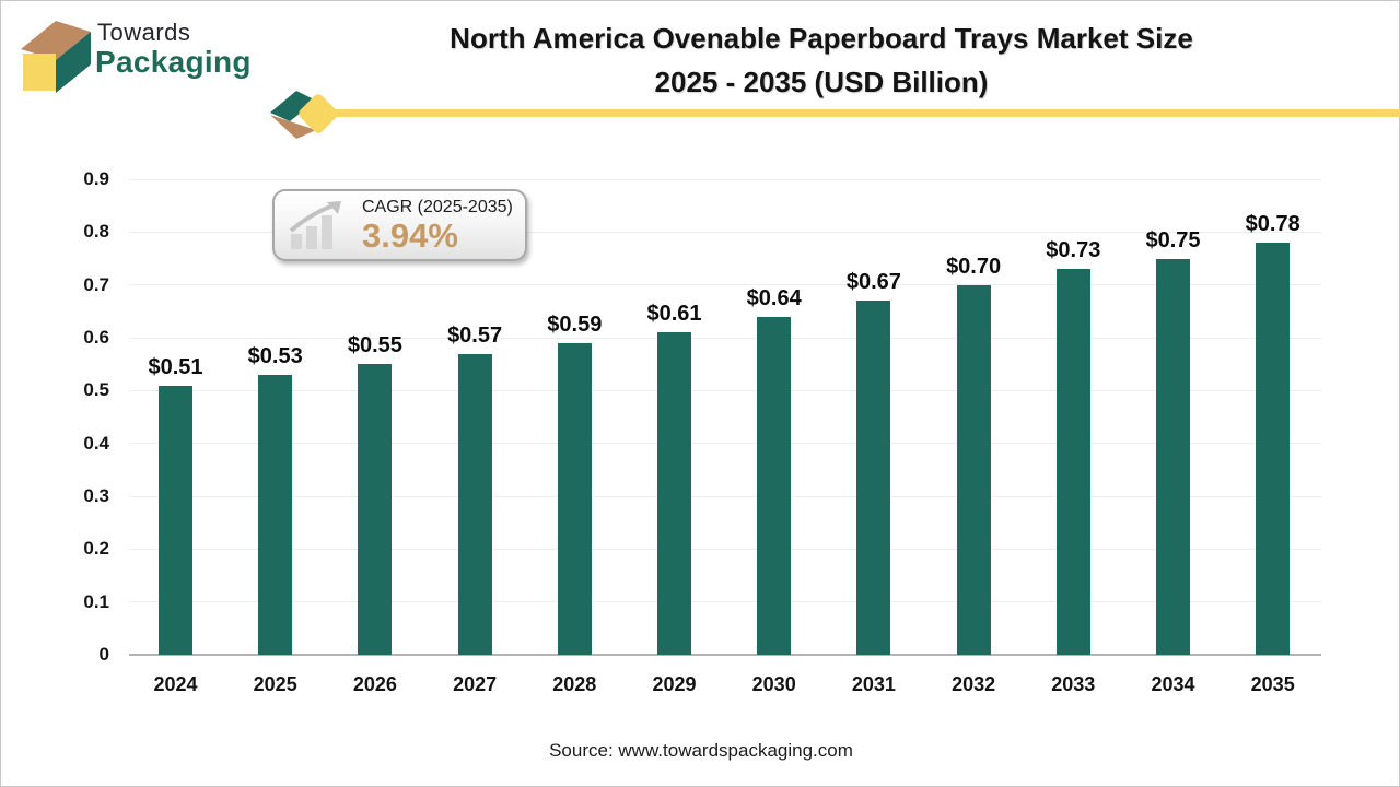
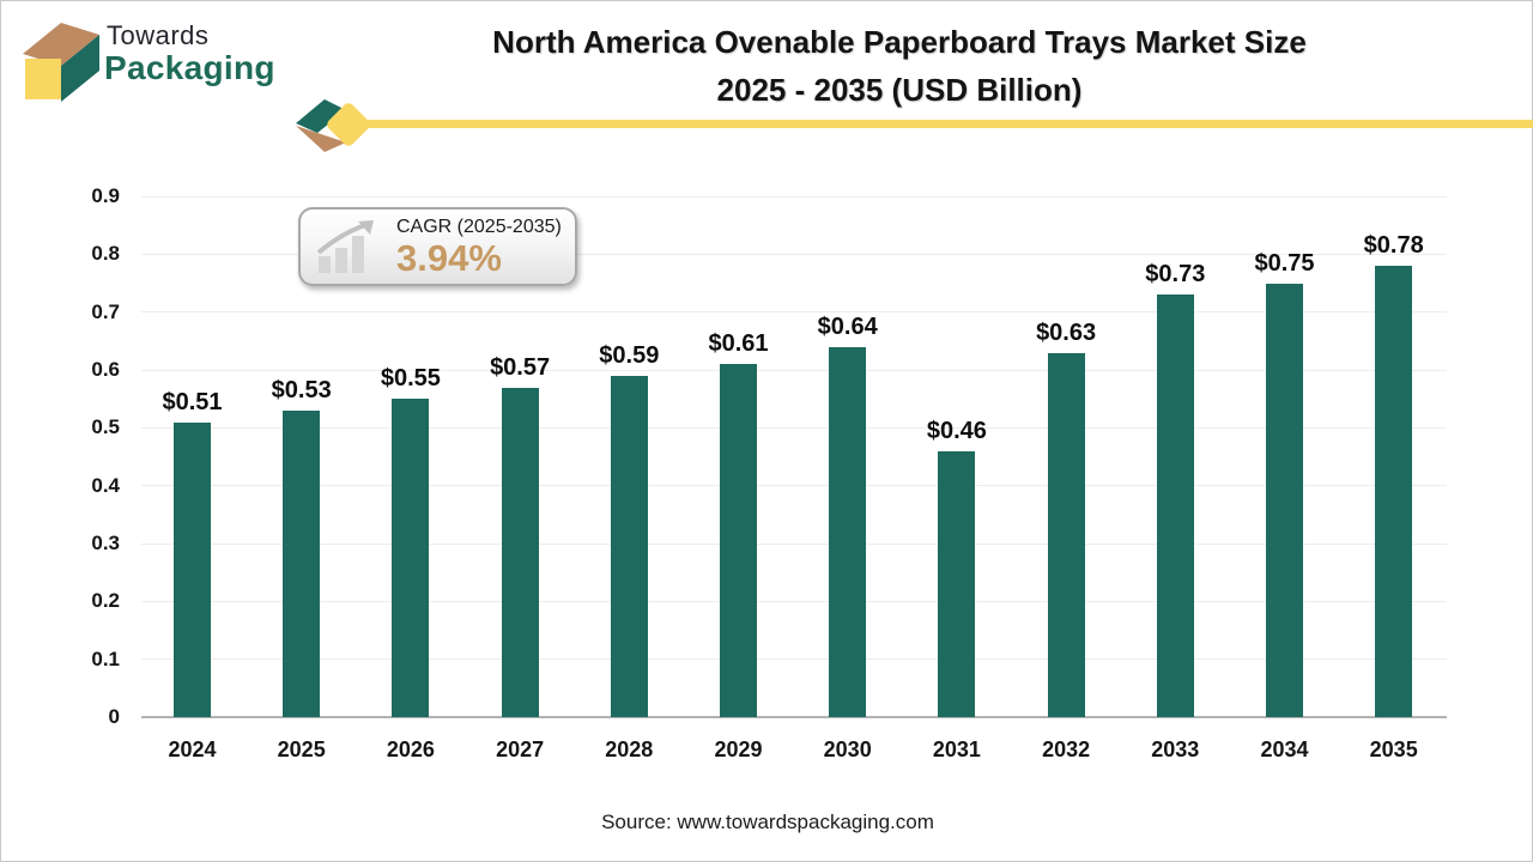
2031: $0.67 -> $0.46
2032: $0.70 -> $0.63
